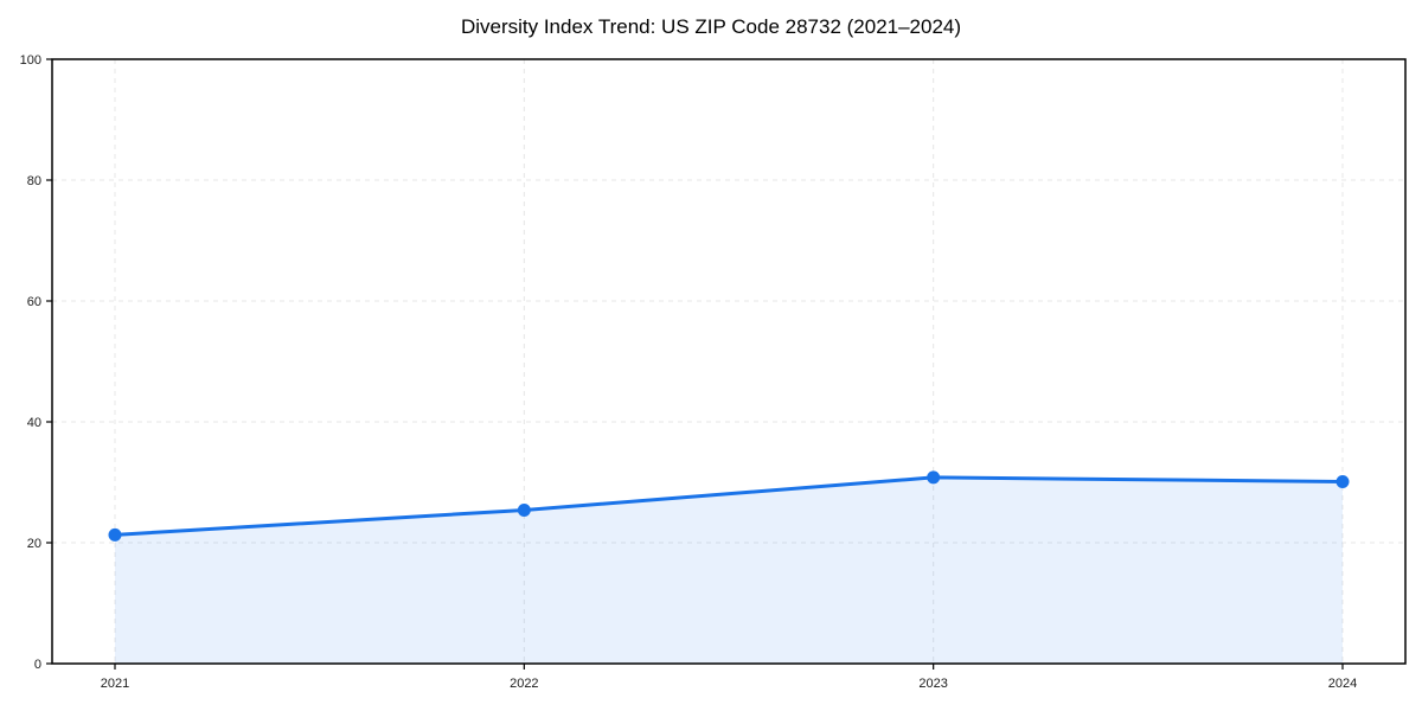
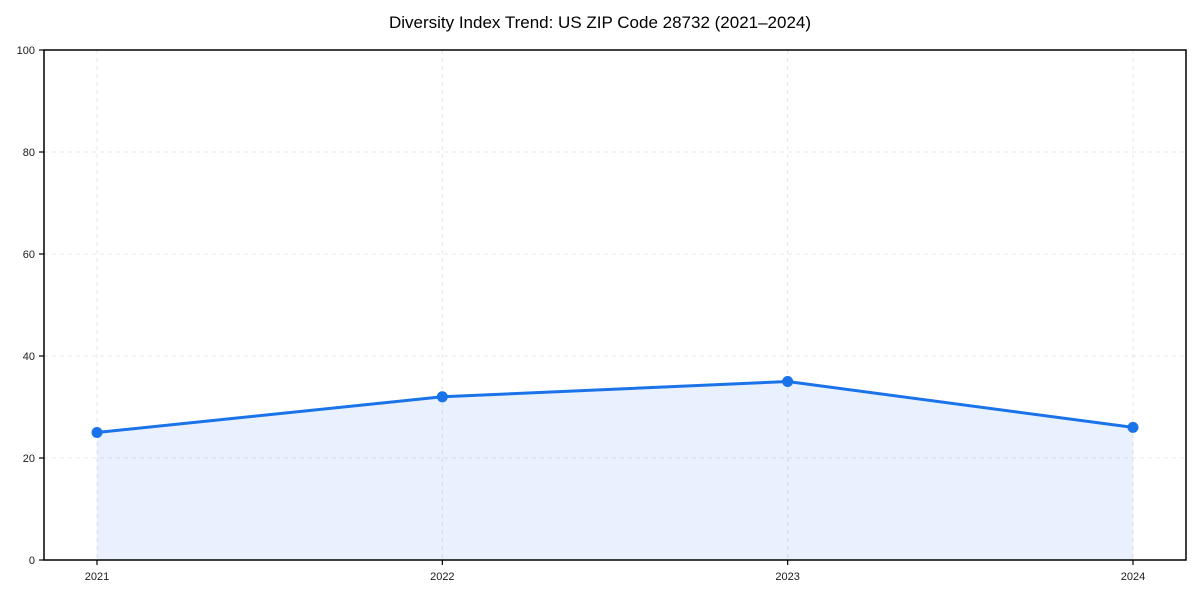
2021: 21 -> 25
2022: 25 -> 32
2023: 31 -> 35
2024: 30 -> 26
